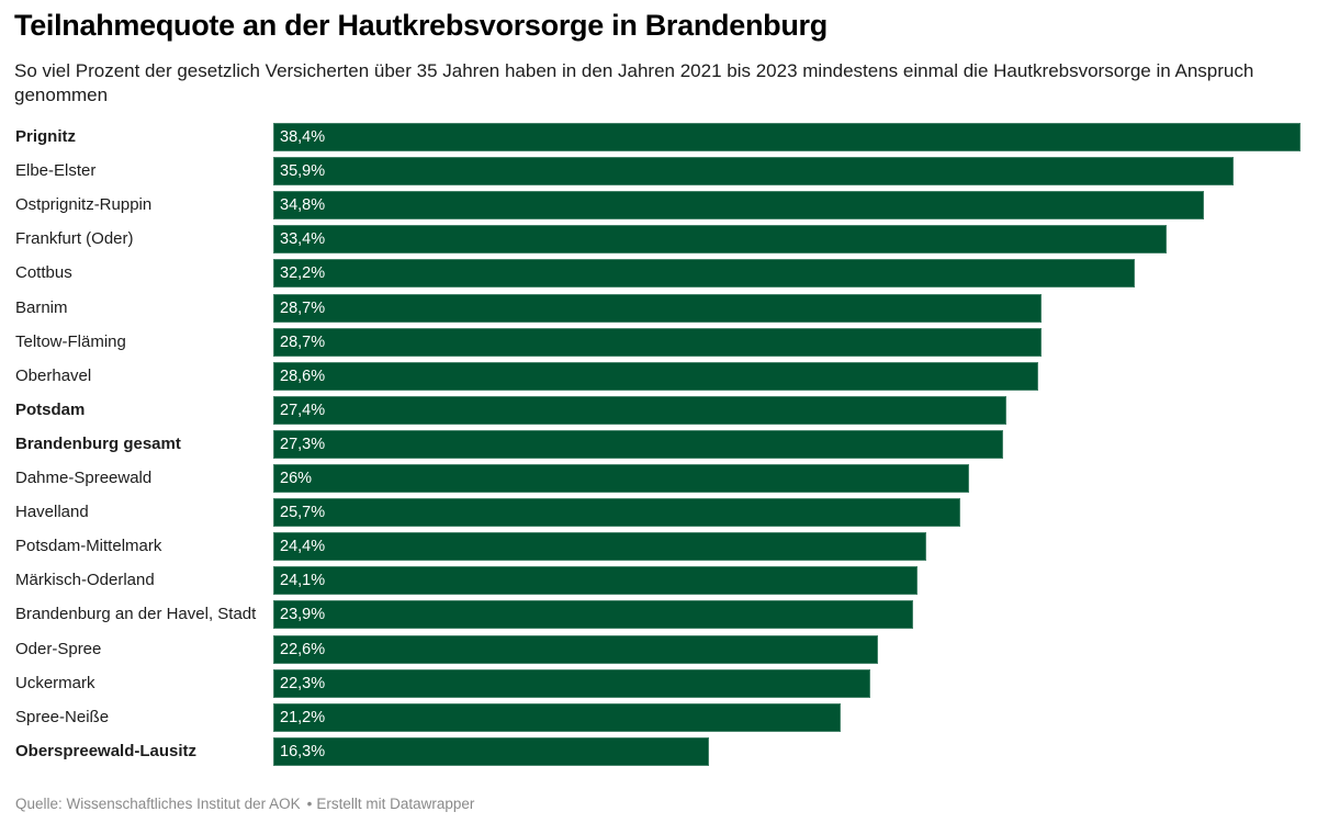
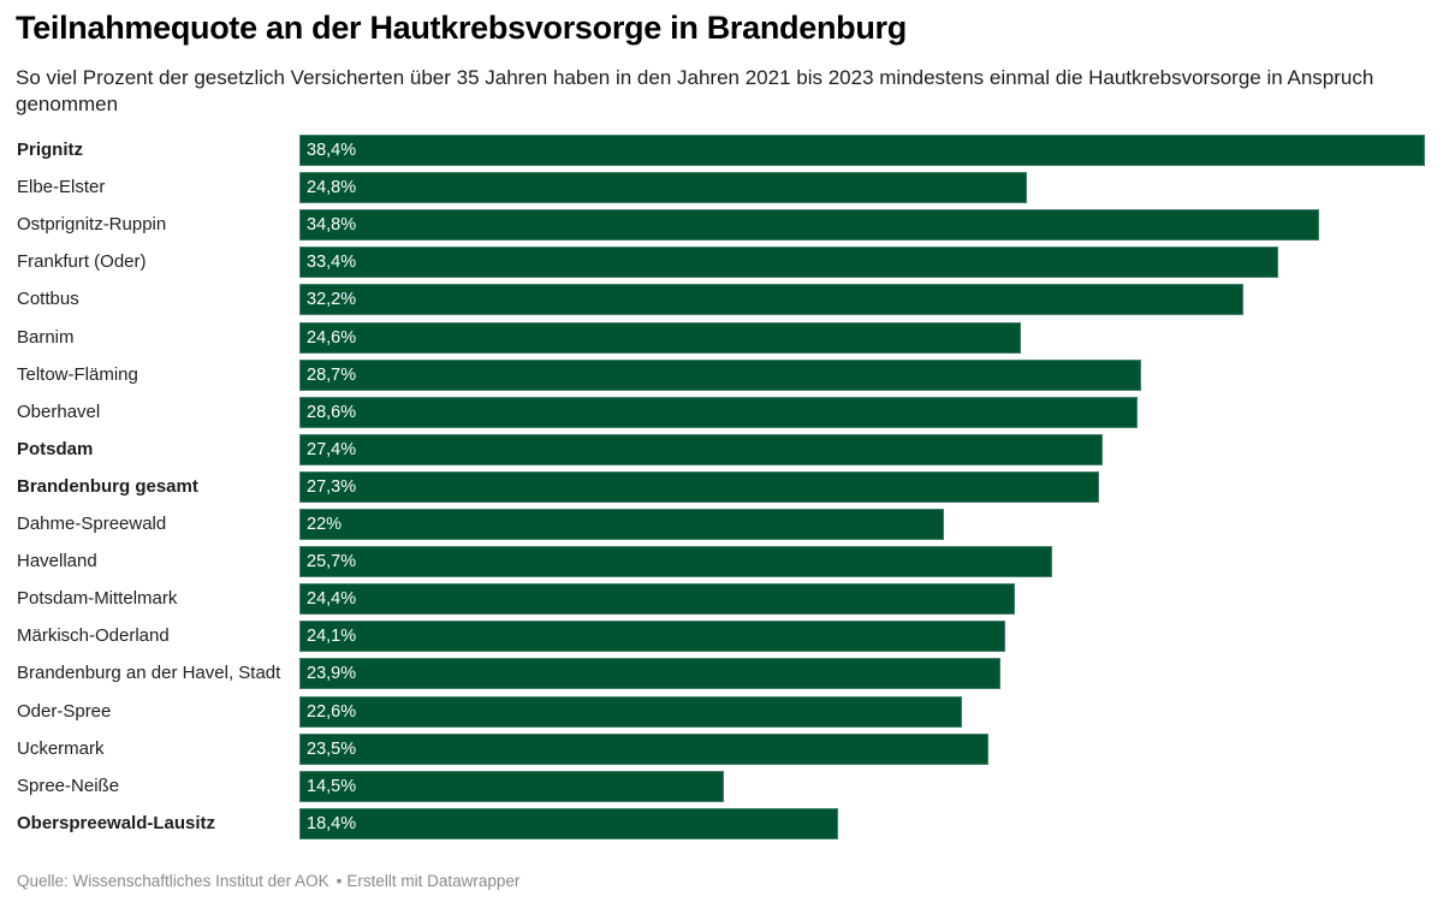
Elbe-Elster: 35,9% -> 24,8%
Barnim: 28,7% -> 24,6%
Dahme-Spreewald: 26% -> 22%
Uckermark: 22,3% -> 23,5%
Spree-Neiße: 21,2% -> 14,5%
Oberspreewald-Lausitz: 16,3% -> 18,4%
